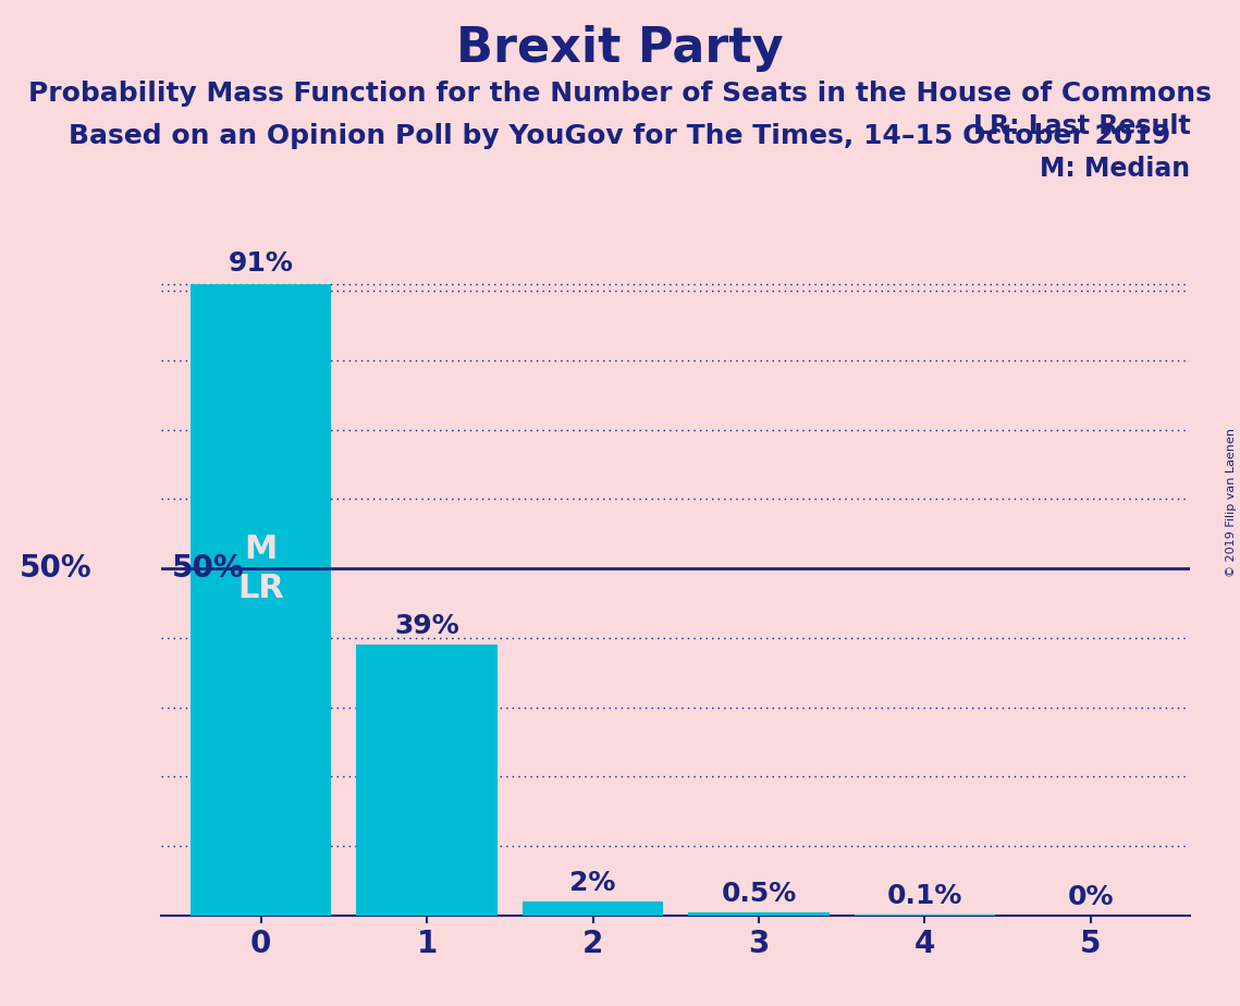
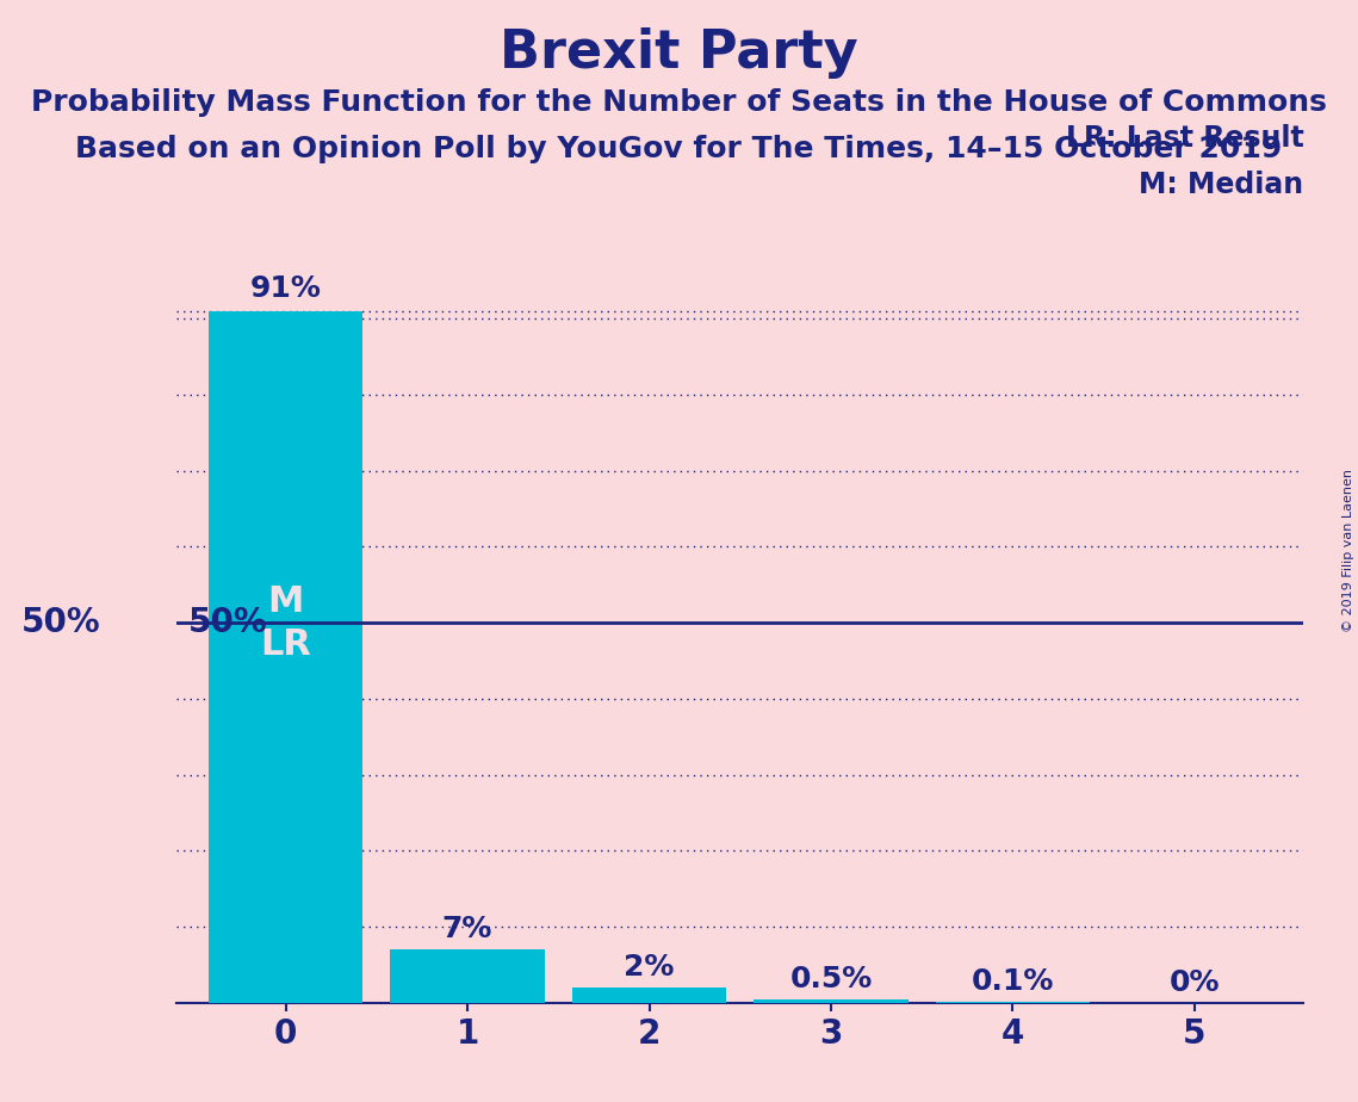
1: 39% -> 7%
